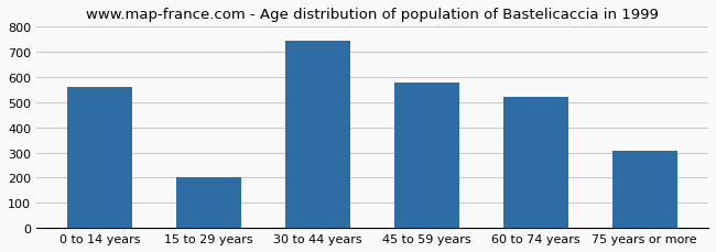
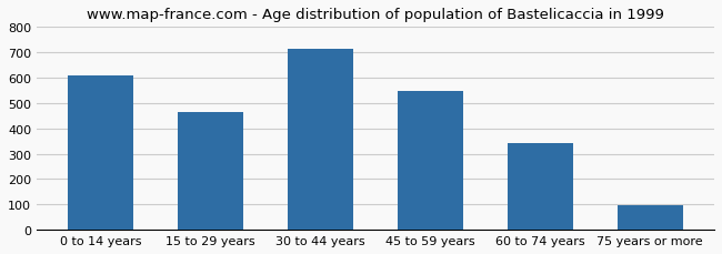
0 to 14 years: 560 -> 610
15 to 29 years: 200 -> 465
30 to 44 years: 745 -> 715
45 to 59 years: 580 -> 547
60 to 74 years: 520 -> 342
75 years or more: 305 -> 98
